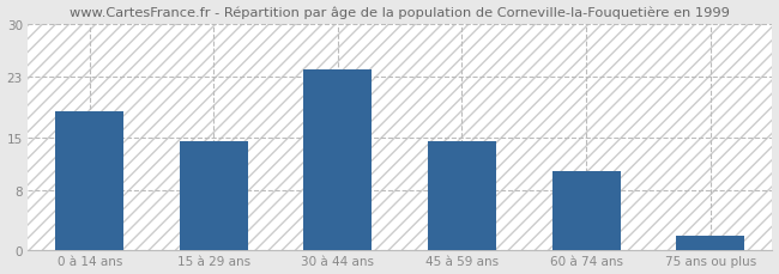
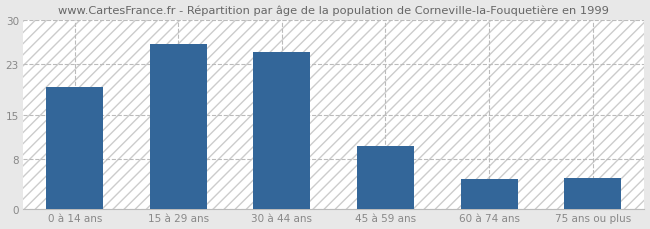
0 à 14 ans: 18.5 -> 19.4
15 à 29 ans: 14.5 -> 26.2
30 à 44 ans: 24.0 -> 25.0
45 à 59 ans: 14.5 -> 10.0
60 à 74 ans: 10.5 -> 4.8
75 ans ou plus: 2.0 -> 5.0
